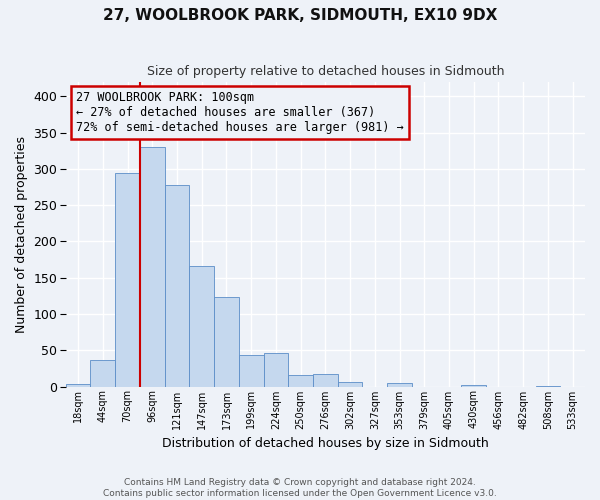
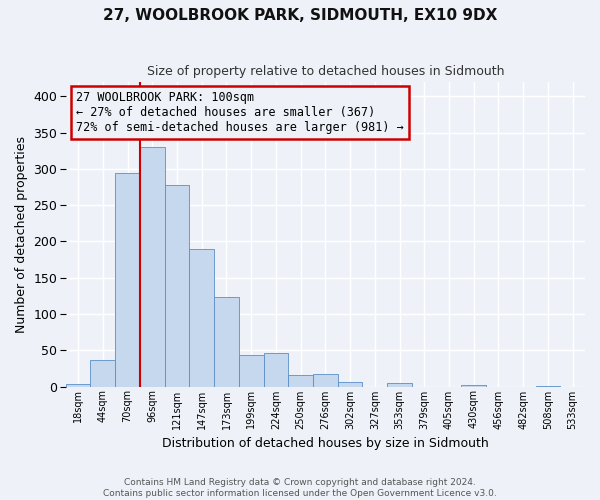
147sqm: 166 -> 190
